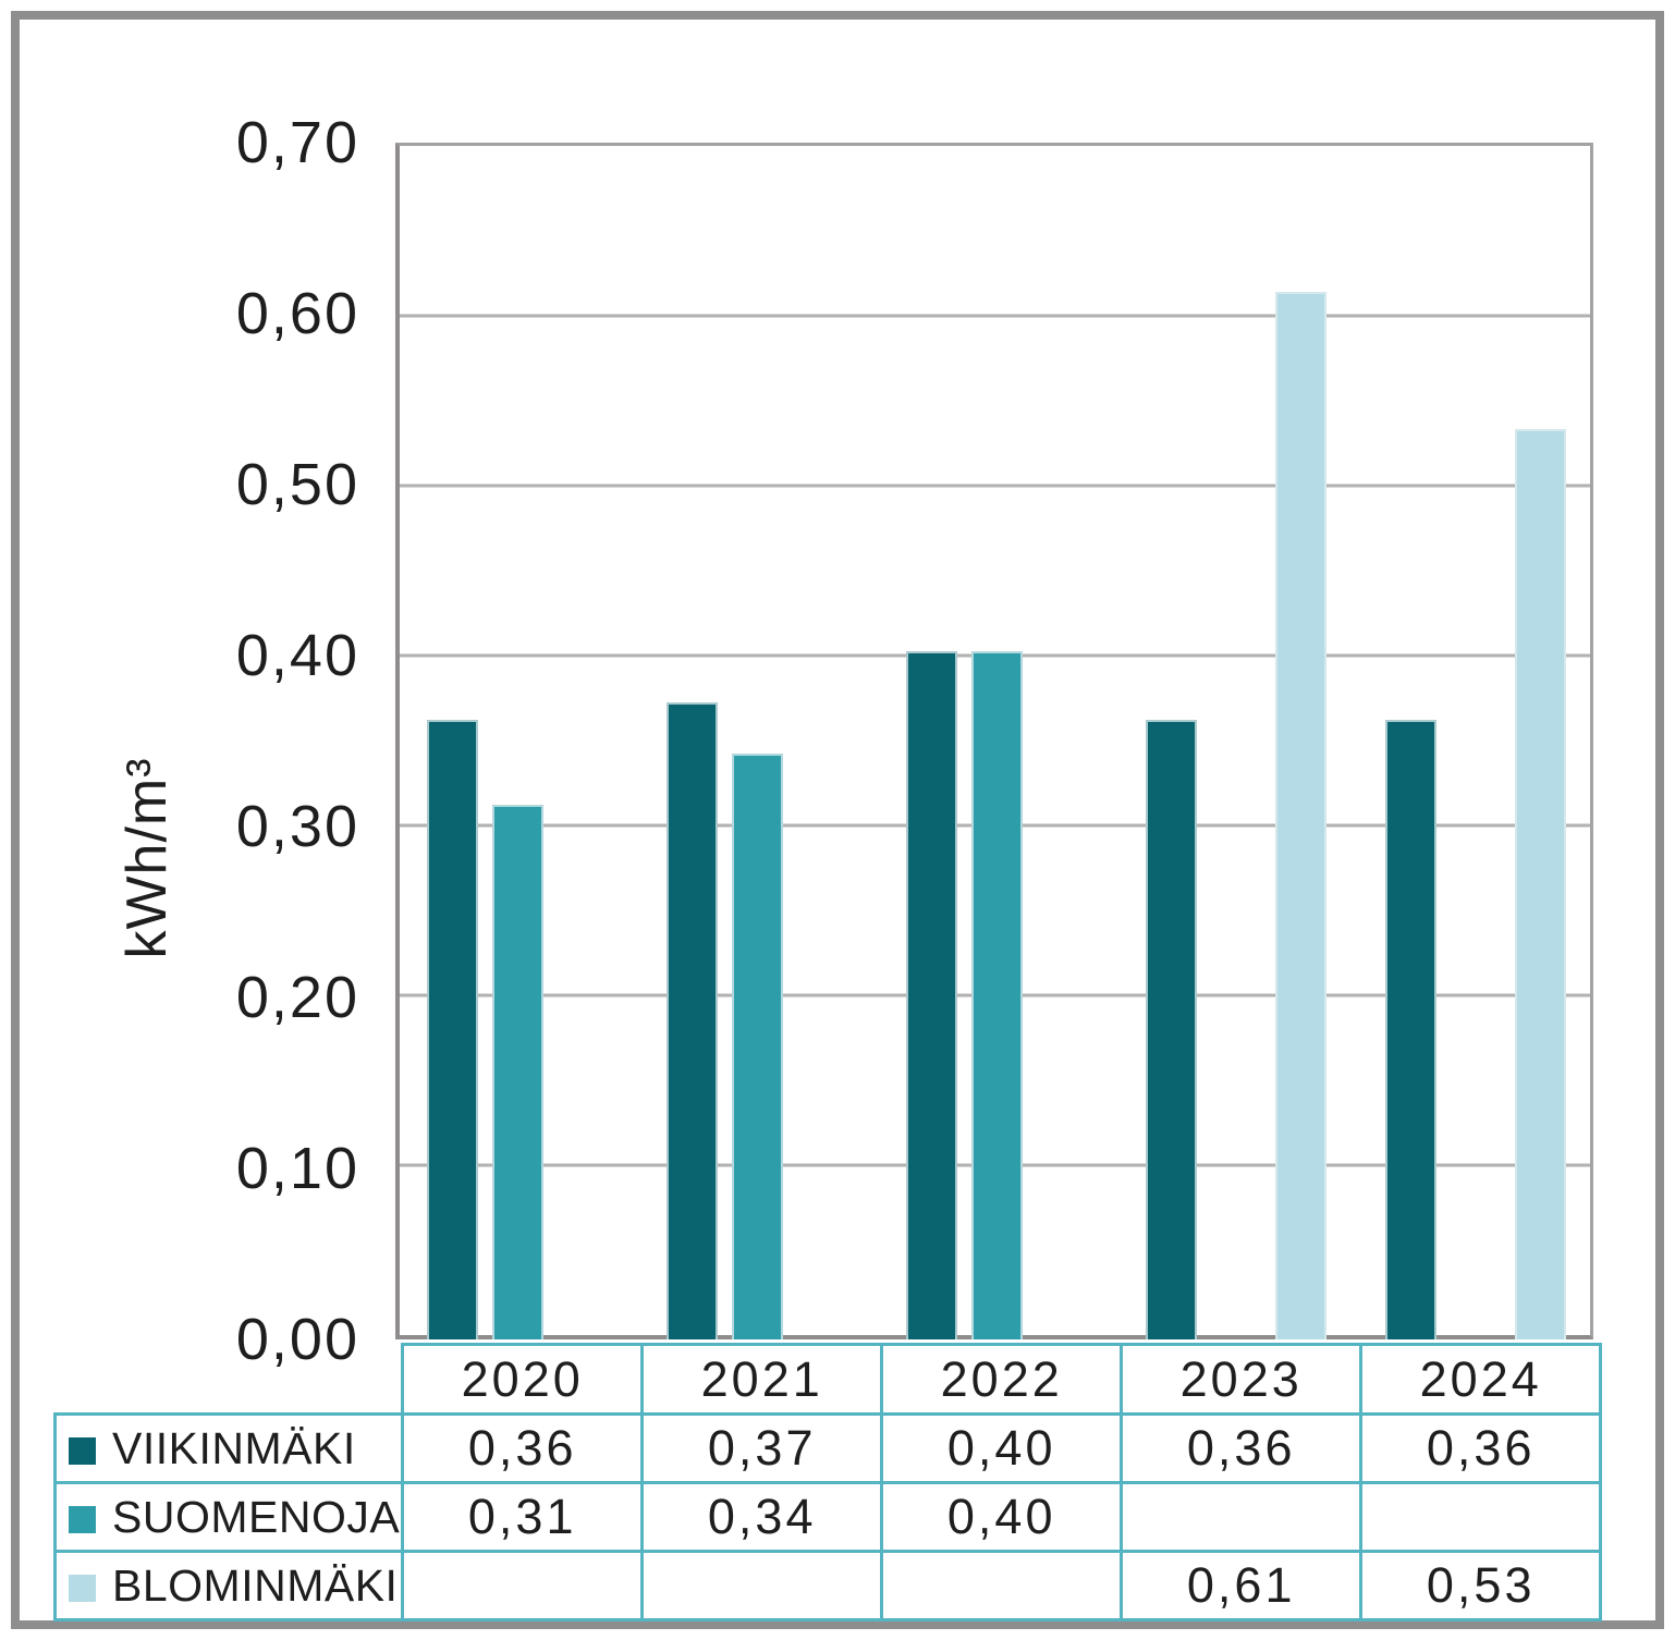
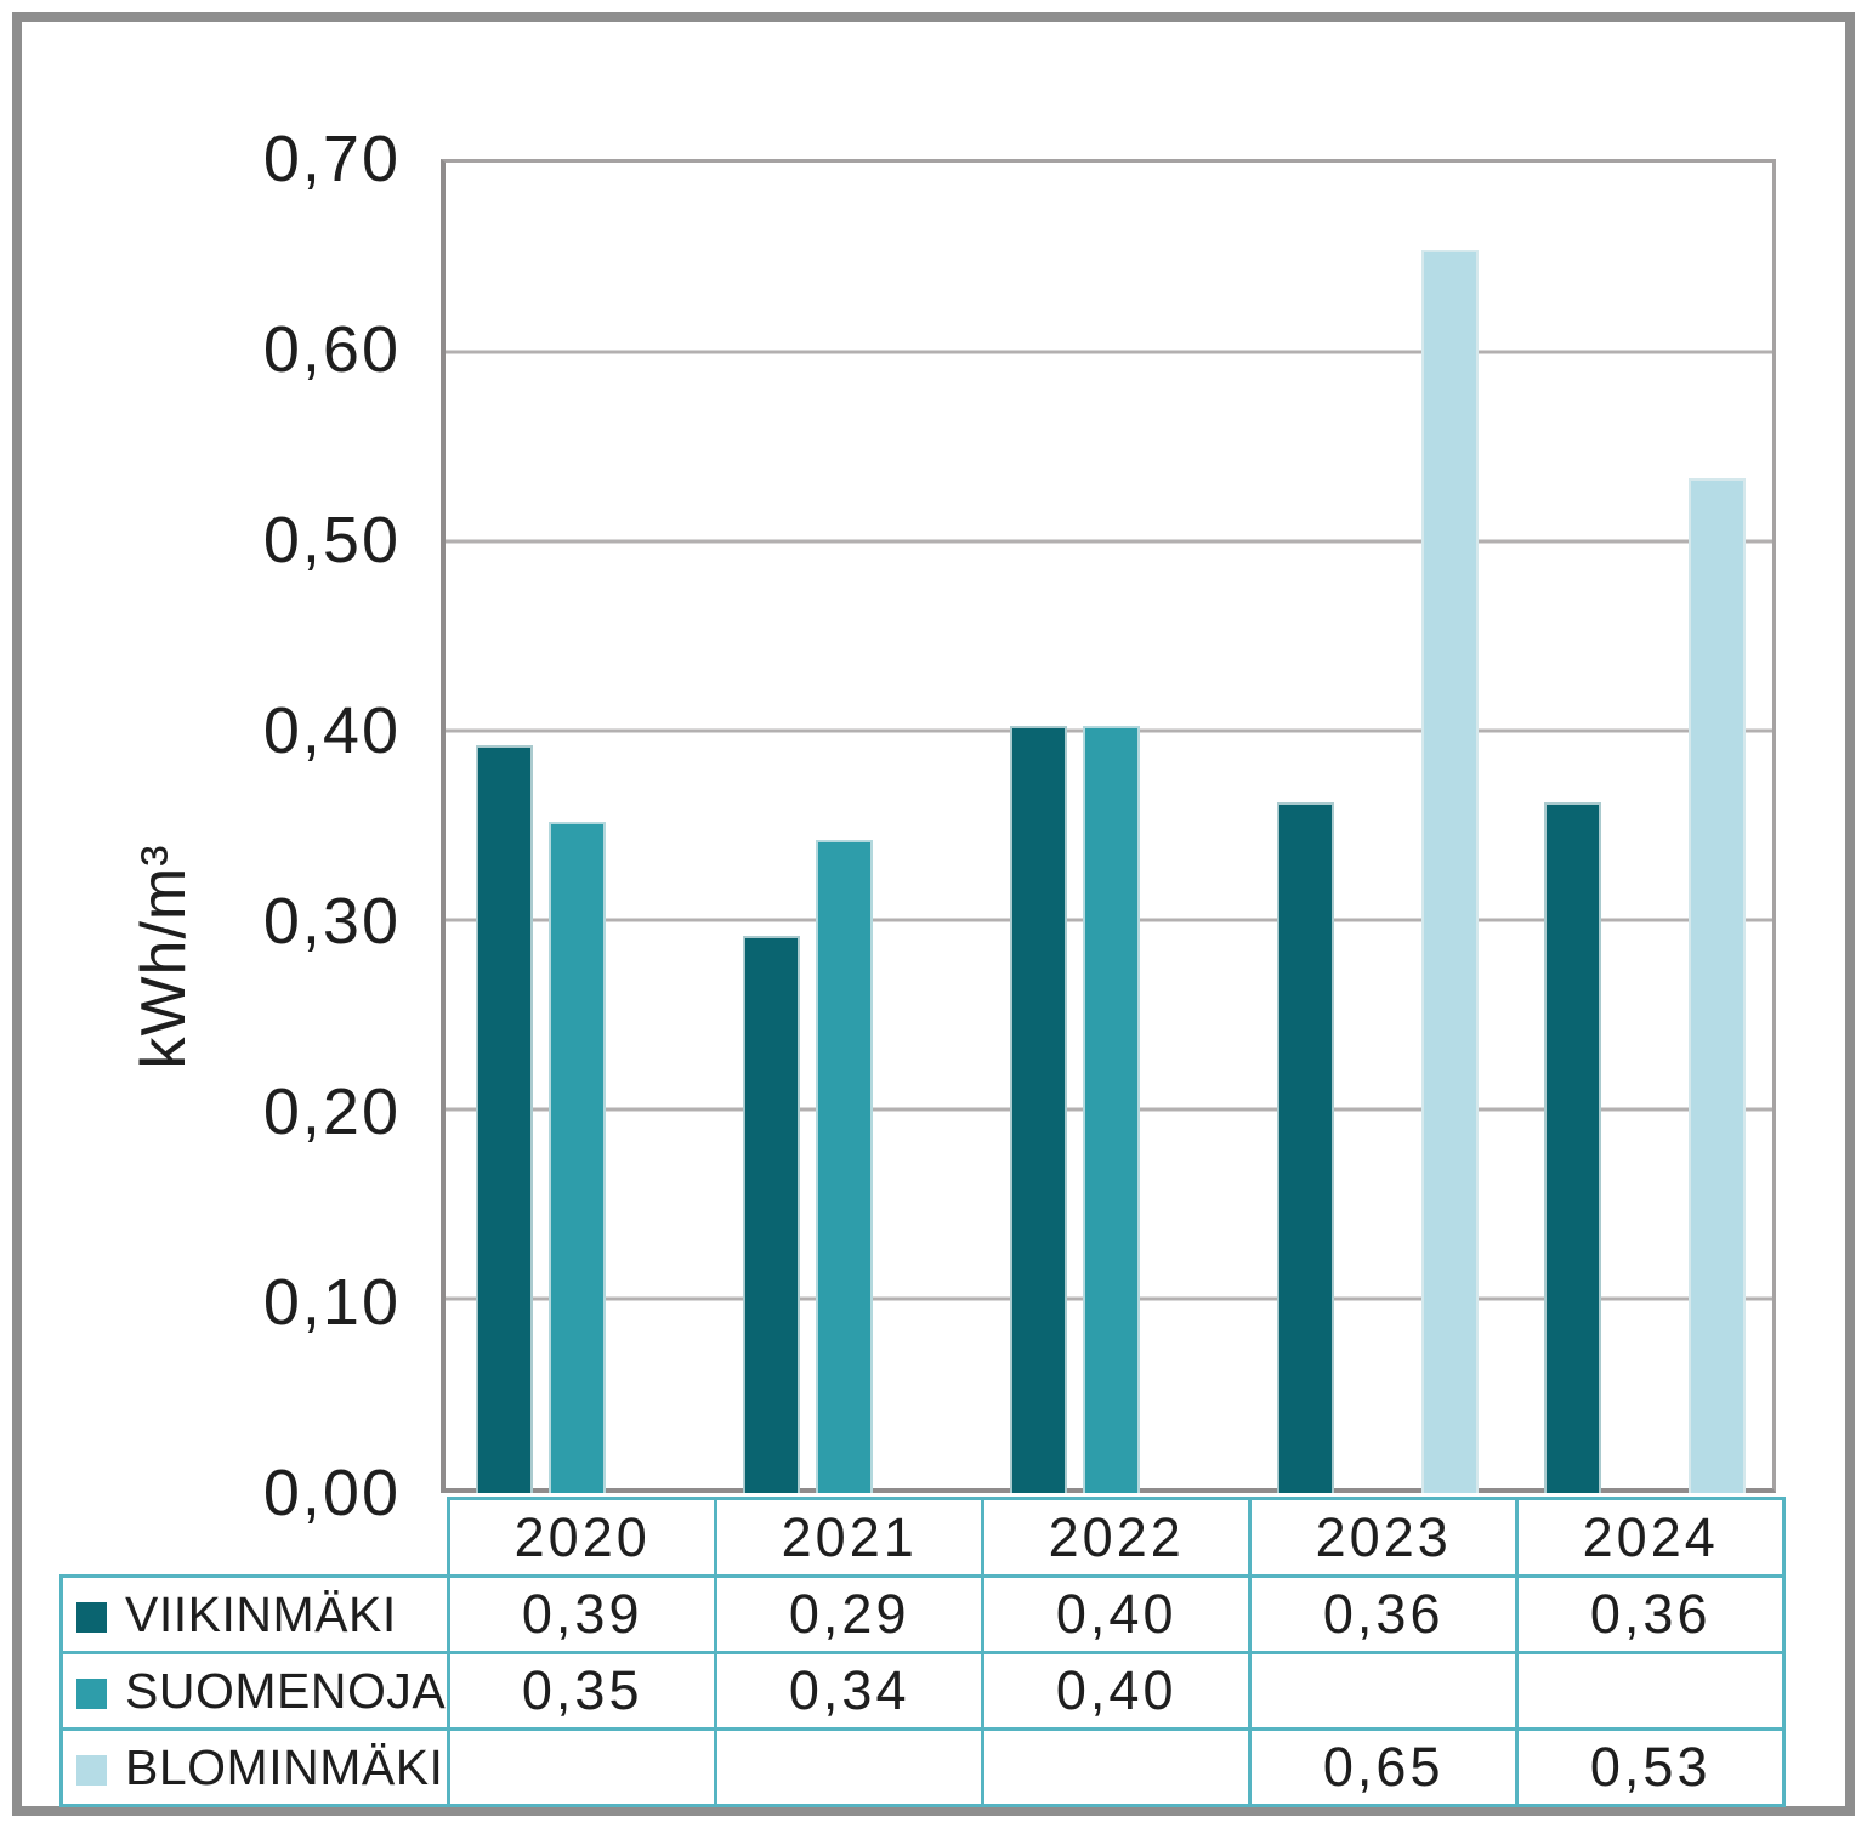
VIIKINMÄKI/2020: 0,36 -> 0,39
SUOMENOJA/2020: 0,31 -> 0,35
VIIKINMÄKI/2021: 0,37 -> 0,29
BLOMINMÄKI/2023: 0,61 -> 0,65
